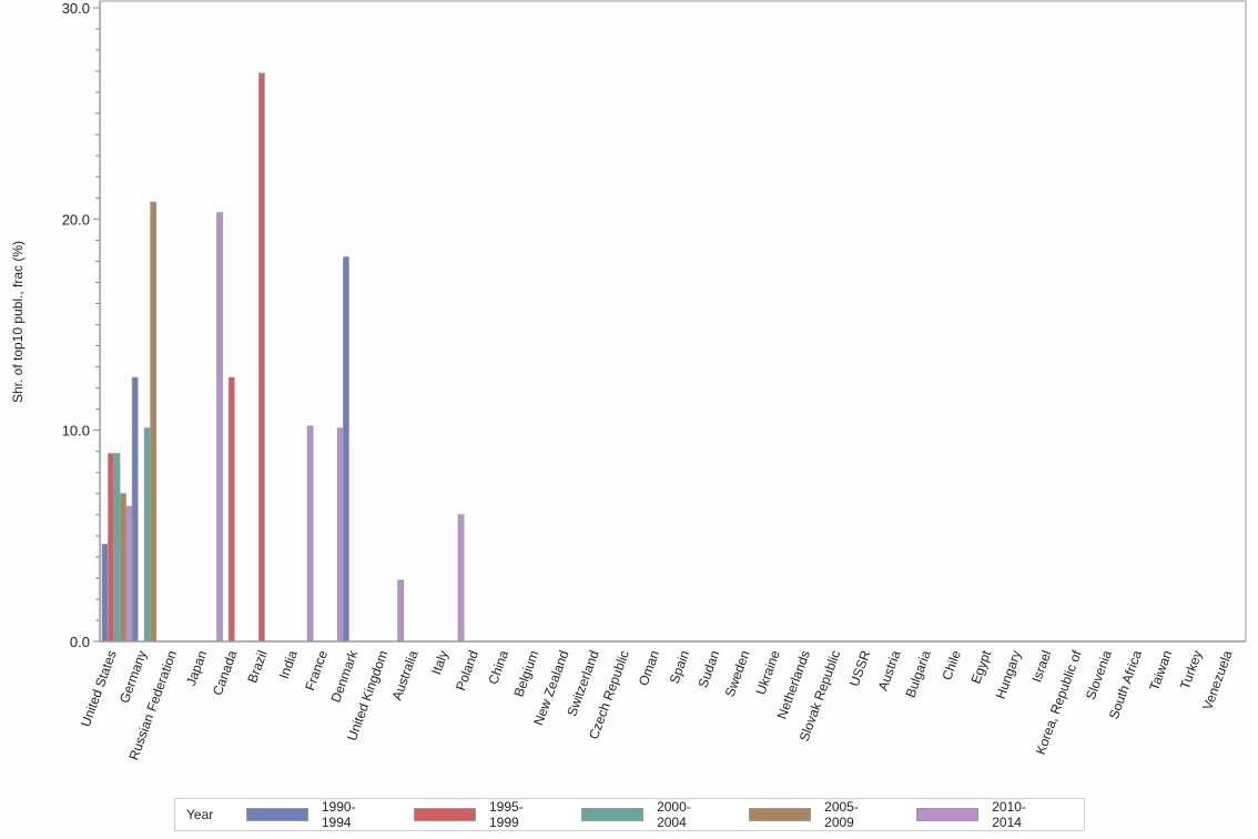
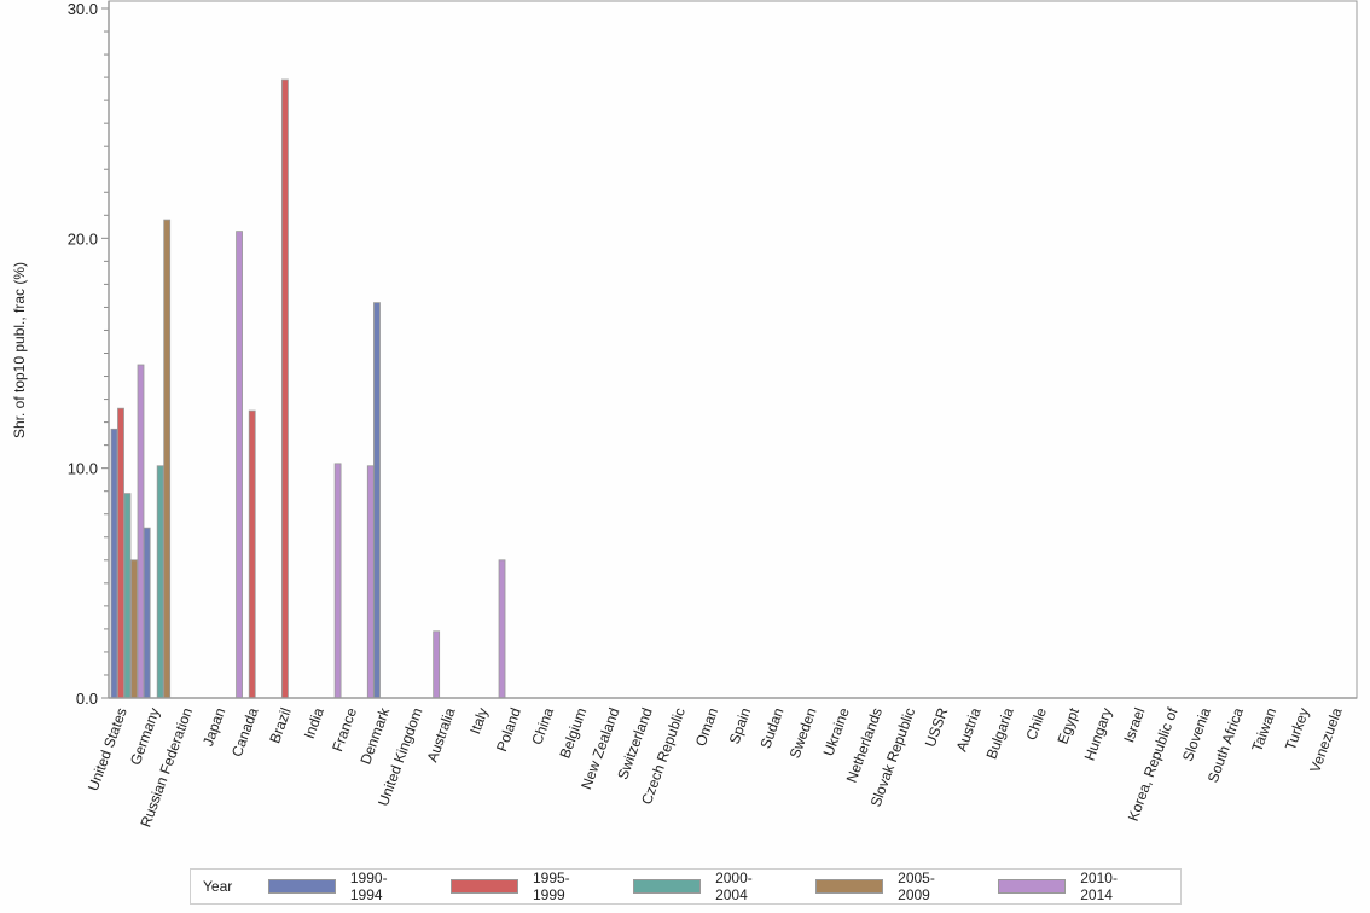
1990-1994/United States: 4.6 -> 11.7
1995-1999/United States: 8.9 -> 12.6
2005-2009/United States: 7.0 -> 6.0
2010-2014/United States: 6.4 -> 14.5
1990-1994/Germany: 12.5 -> 7.4
1990-1994/Denmark: 18.2 -> 17.2
